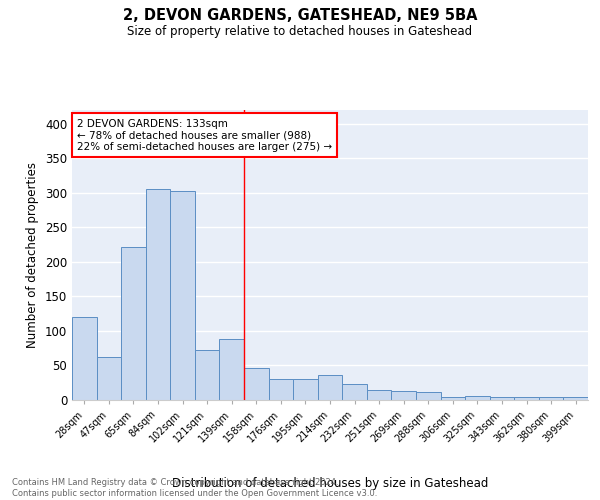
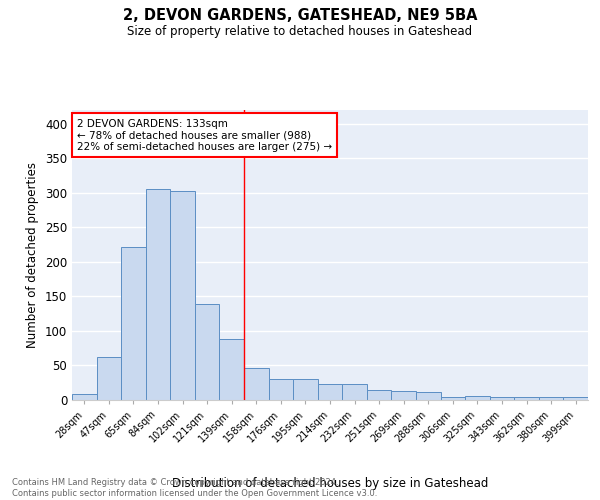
28sqm: 120 -> 8
121sqm: 72 -> 139
214sqm: 36 -> 23
